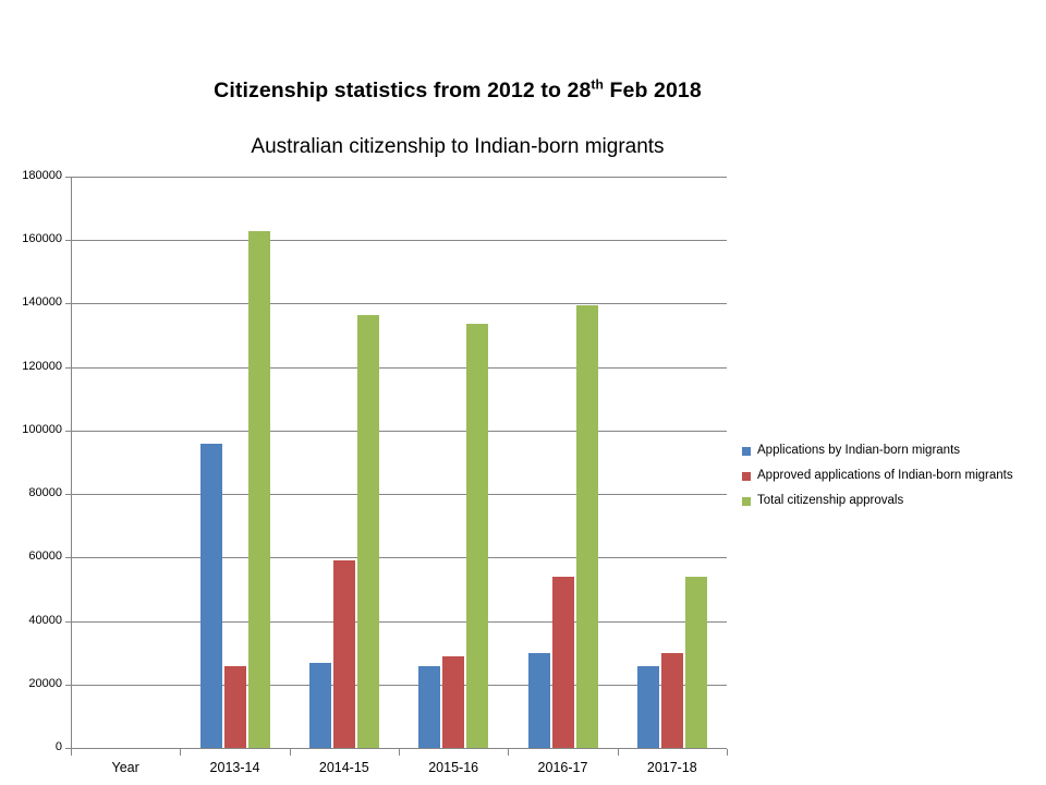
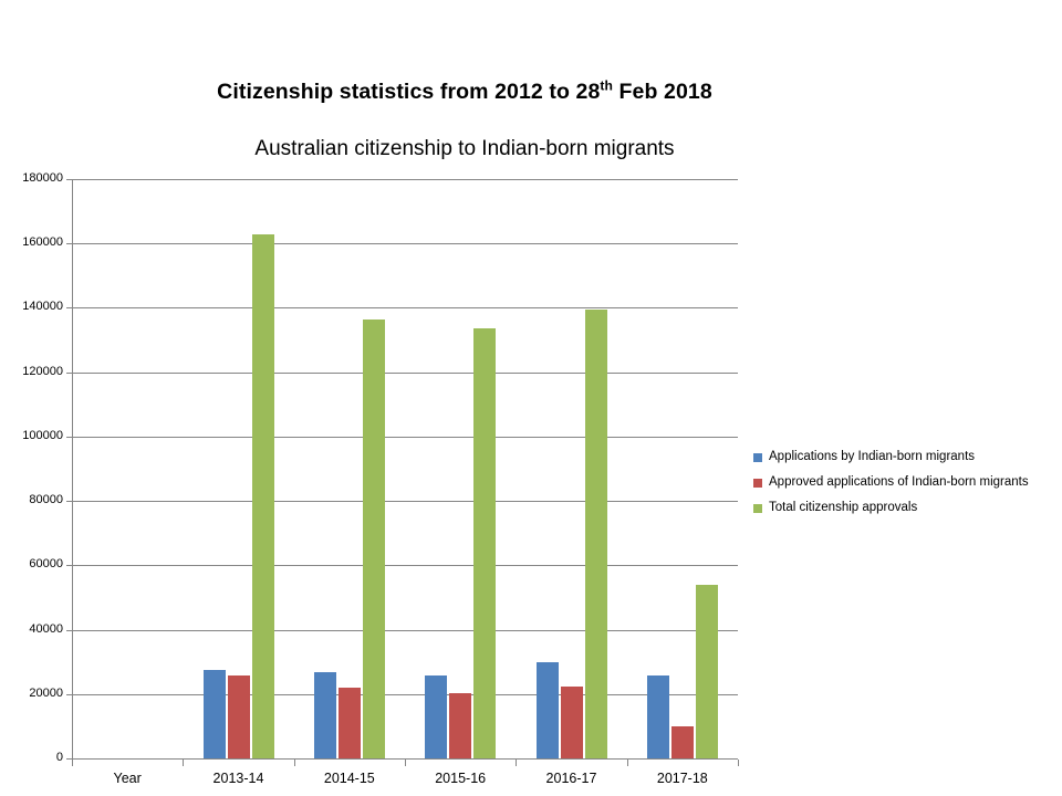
Applications by Indian-born migrants/2013-14: 96000 -> 28000
Approved applications of Indian-born migrants/2014-15: 59000 -> 22000
Approved applications of Indian-born migrants/2015-16: 29000 -> 20000
Approved applications of Indian-born migrants/2016-17: 54000 -> 22000
Approved applications of Indian-born migrants/2017-18: 30000 -> 10000
